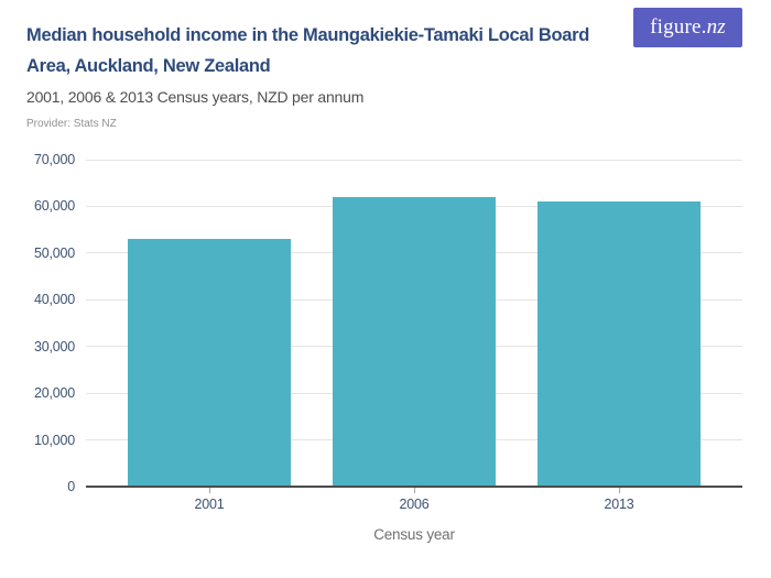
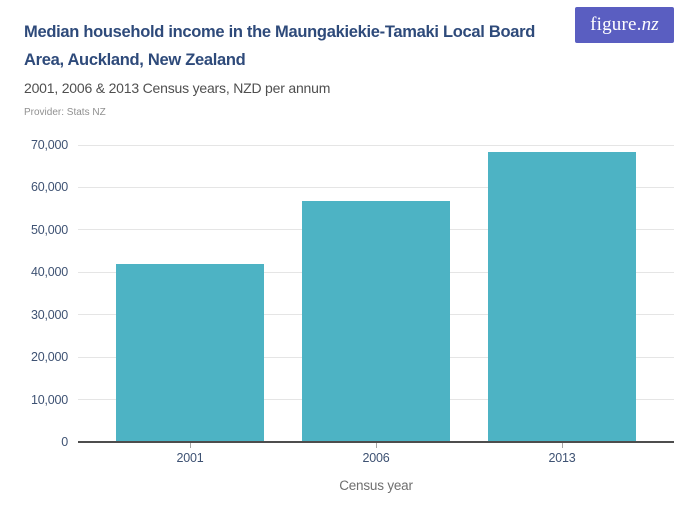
2001: 53000 -> 42000
2006: 62000 -> 57000
2013: 61000 -> 68000
